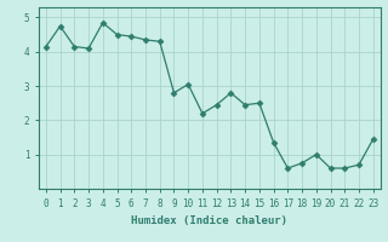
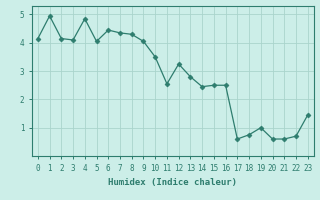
1: 4.75 -> 4.95
5: 4.50 -> 4.05
9: 2.80 -> 4.05
10: 3.05 -> 3.50
11: 2.20 -> 2.55
12: 2.45 -> 3.25
16: 1.35 -> 2.50
